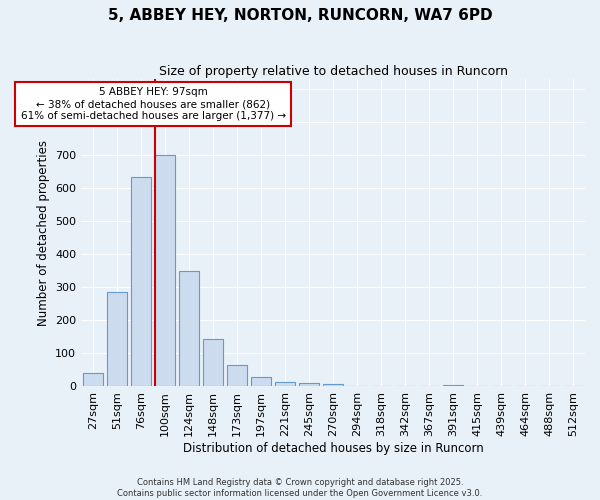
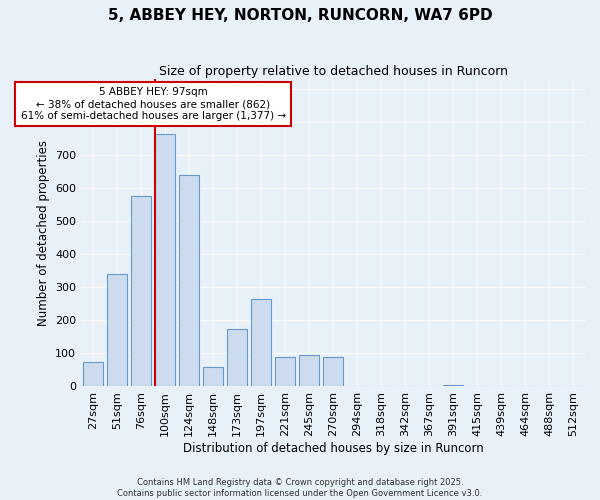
27sqm: 42 -> 75
51sqm: 285 -> 340
76sqm: 635 -> 575
100sqm: 700 -> 765
124sqm: 350 -> 640
148sqm: 143 -> 60
173sqm: 65 -> 175
197sqm: 30 -> 265
221sqm: 15 -> 90
245sqm: 10 -> 95
270sqm: 8 -> 90
